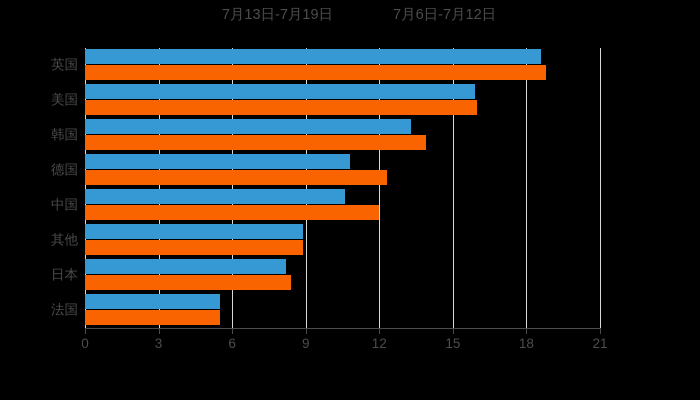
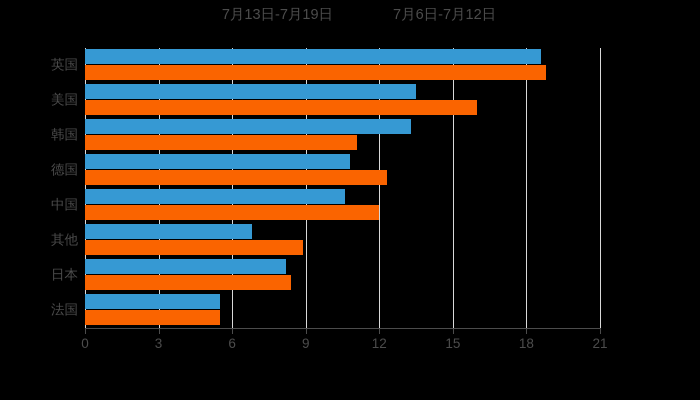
7月13日-7月19日/美国: 15.9 -> 13.5
7月6日-7月12日/韩国: 13.9 -> 11.1
7月13日-7月19日/其他: 8.9 -> 6.8
